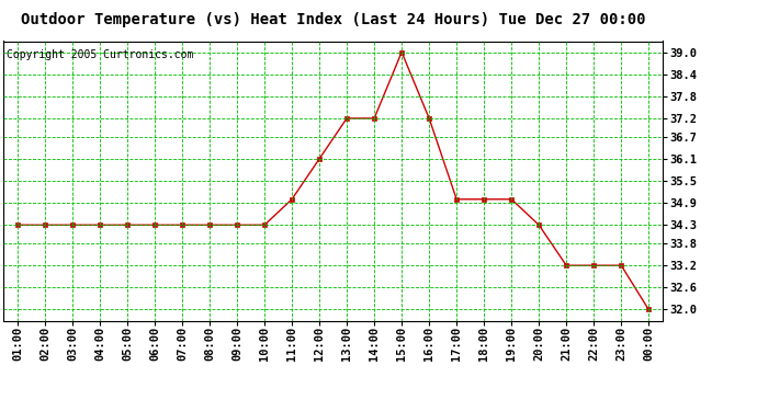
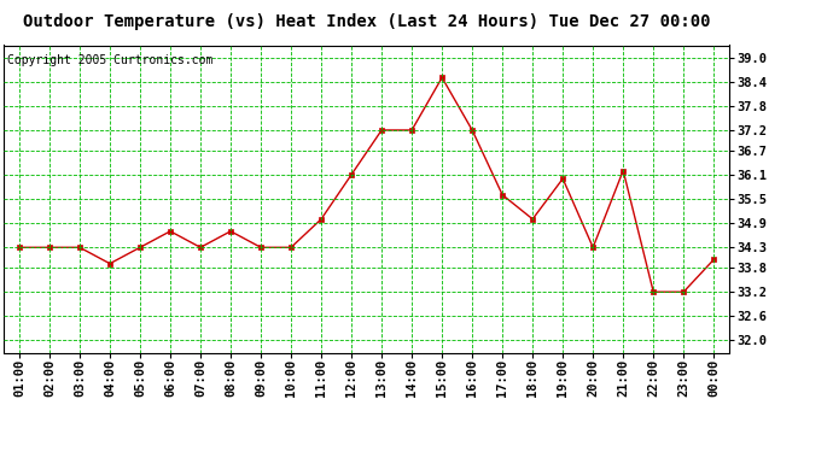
04:00: 34.3 -> 33.9
06:00: 34.3 -> 34.7
08:00: 34.3 -> 34.7
15:00: 39.0 -> 38.5
17:00: 35.0 -> 35.6
19:00: 35.0 -> 36.0
21:00: 33.2 -> 36.2
00:00: 32.0 -> 34.0
